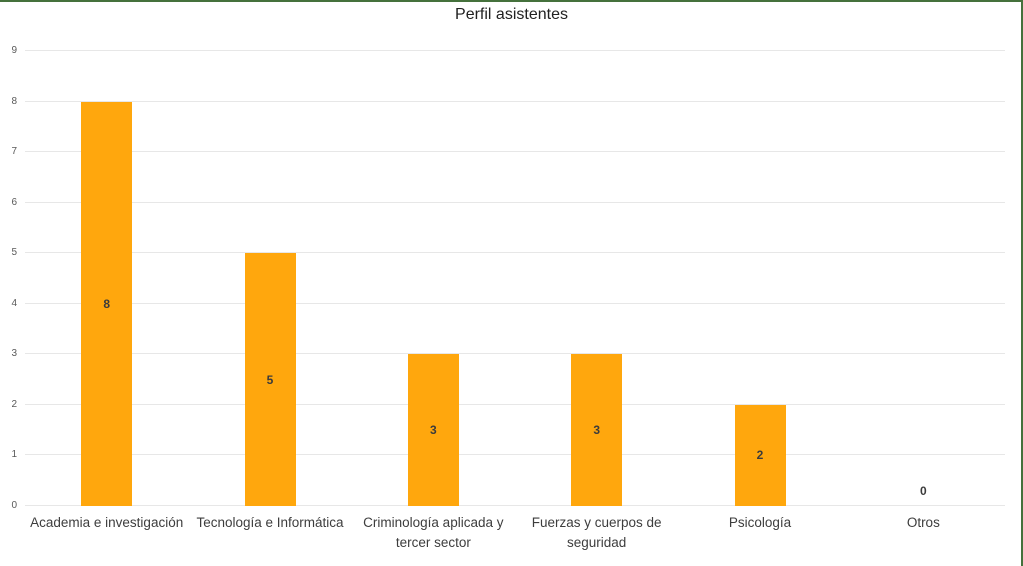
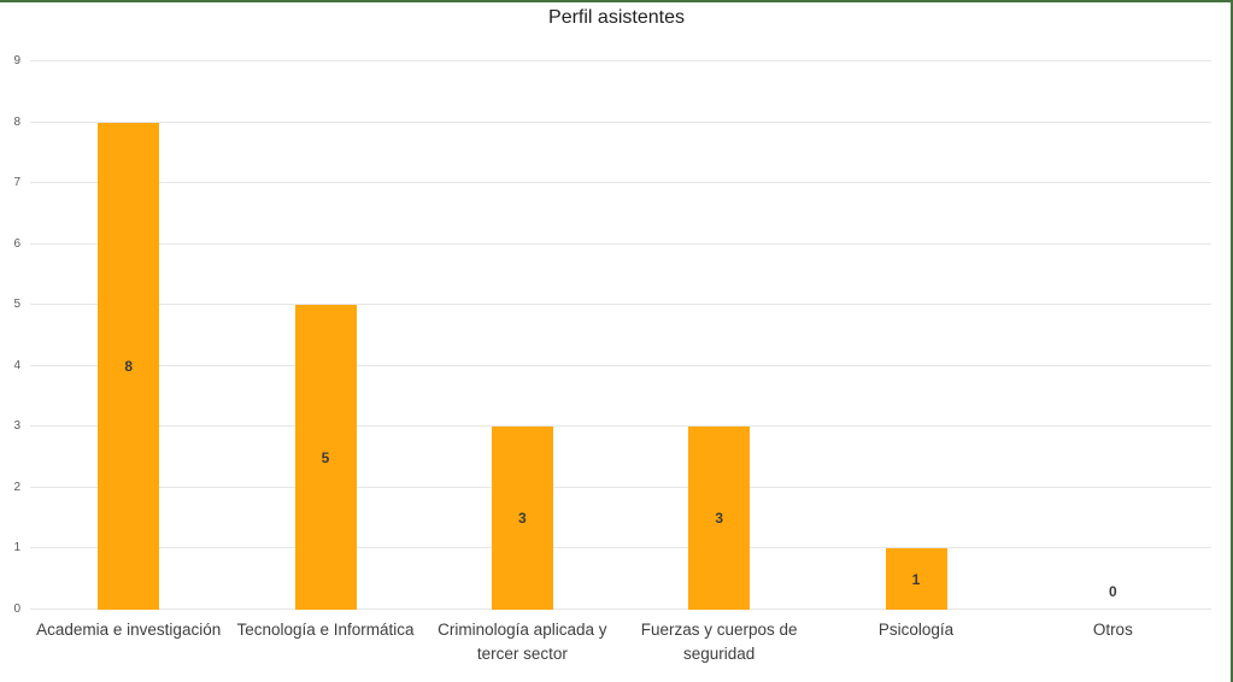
Psicología: 2 -> 1
